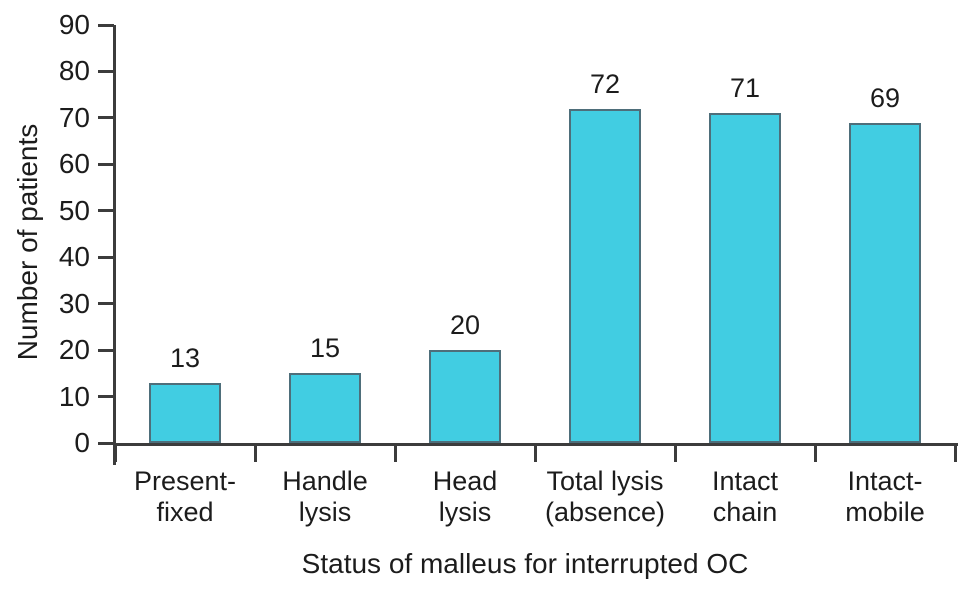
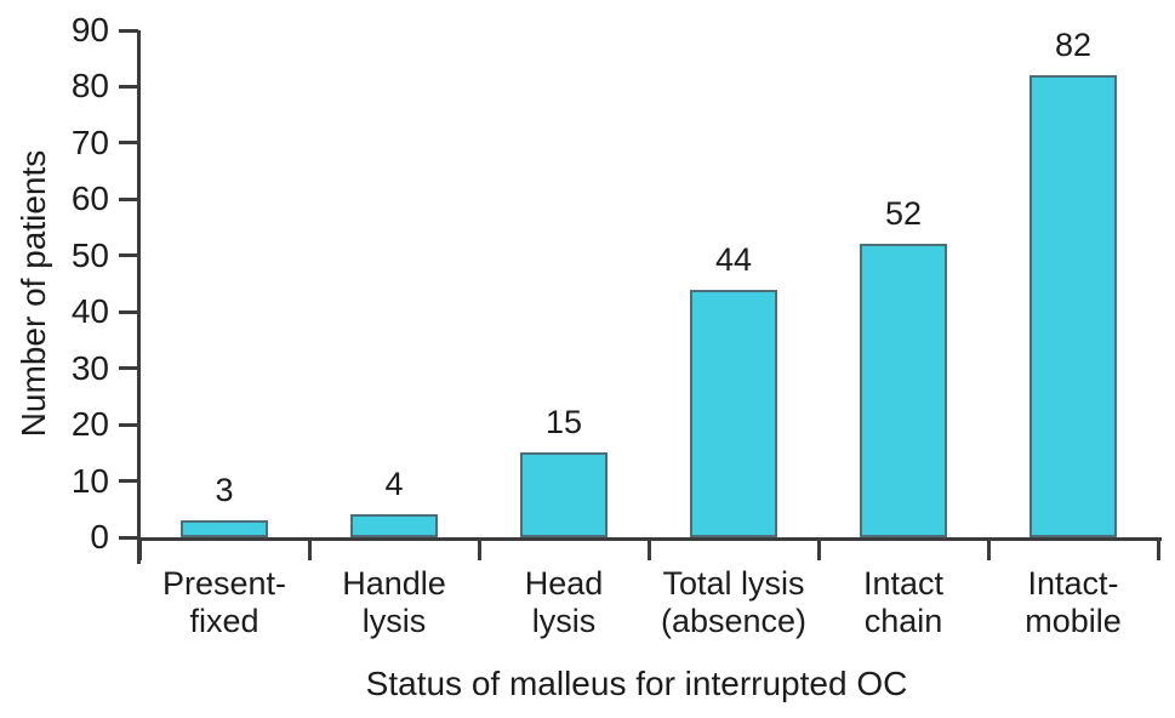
Present- fixed: 13 -> 3
Handle lysis: 15 -> 4
Head lysis: 20 -> 15
Total lysis (absence): 72 -> 44
Intact chain: 71 -> 52
Intact- mobile: 69 -> 82
